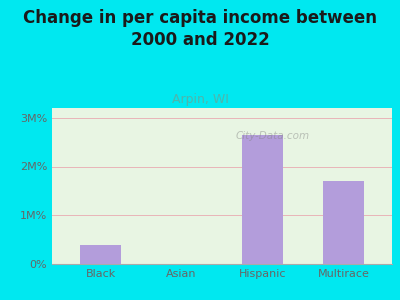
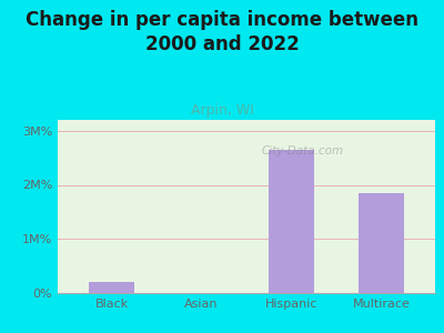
Black: 0.40M% -> 0.20M%
Multirace: 1.70M% -> 1.85M%
